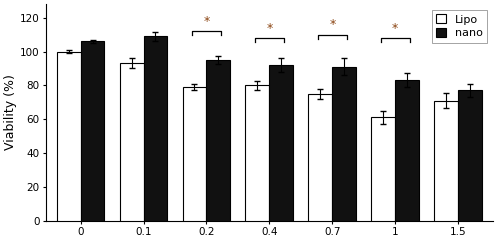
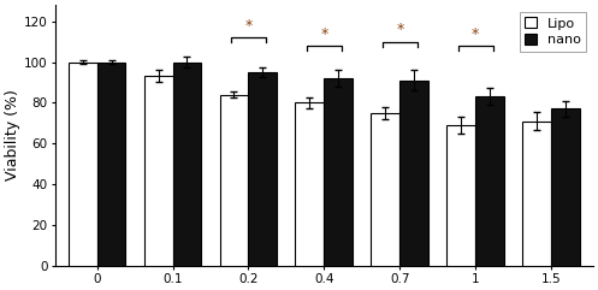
nano/0: 106 -> 100
nano/0.1: 109 -> 100
Lipo/0.2: 79 -> 84
Lipo/1: 61 -> 69
